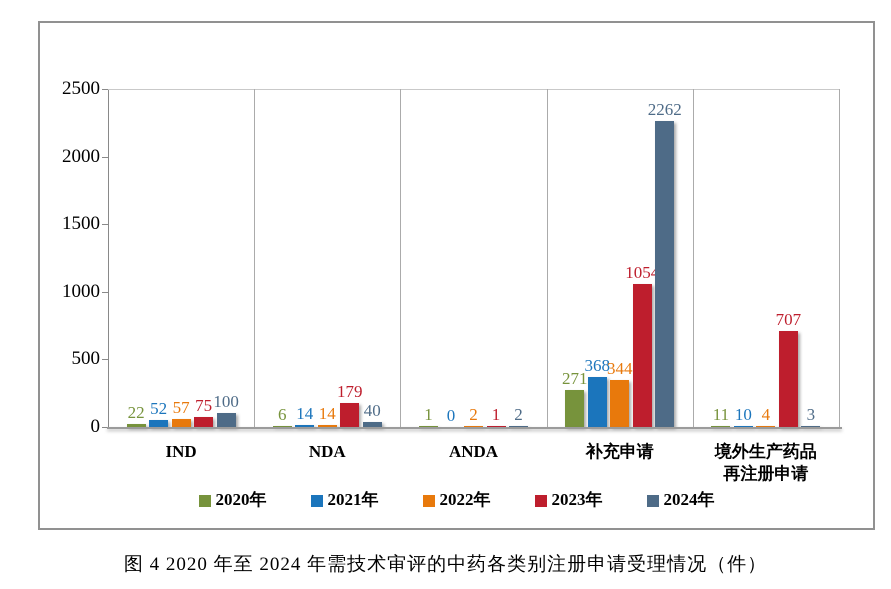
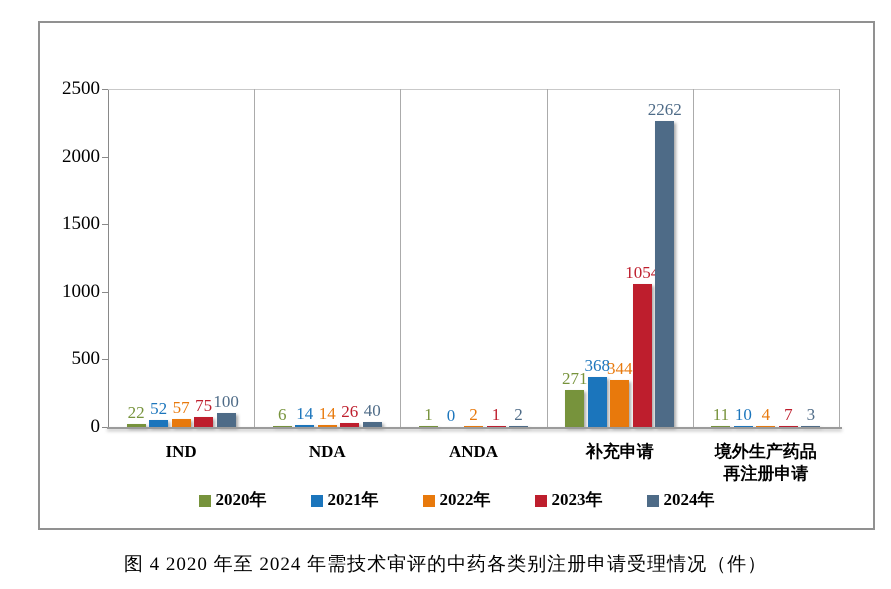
2023年/NDA: 179 -> 26
2023年/境外生产药品 再注册申请: 707 -> 7
